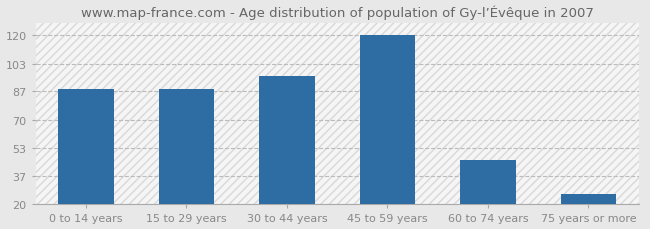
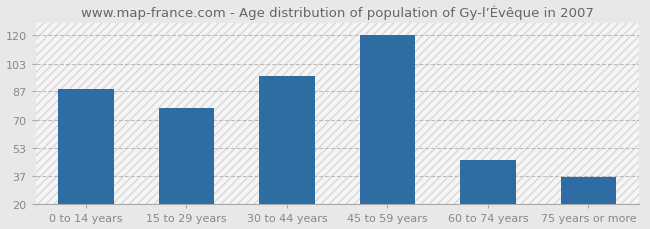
15 to 29 years: 88 -> 77
75 years or more: 26 -> 36
